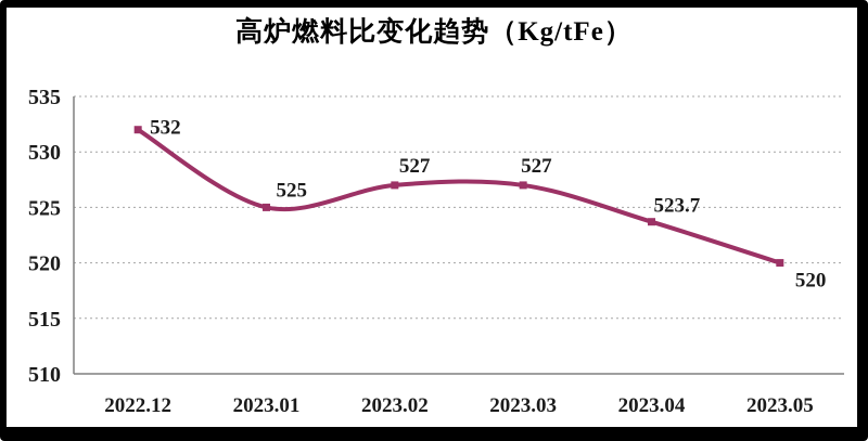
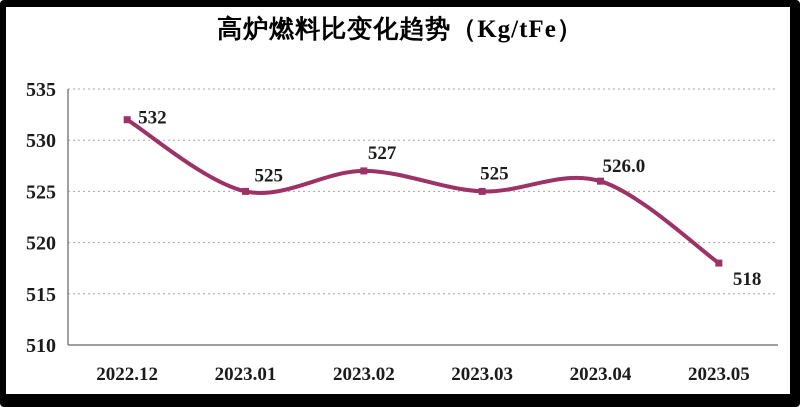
2023.03: 527 -> 525
2023.04: 523.7 -> 526.0
2023.05: 520 -> 518
